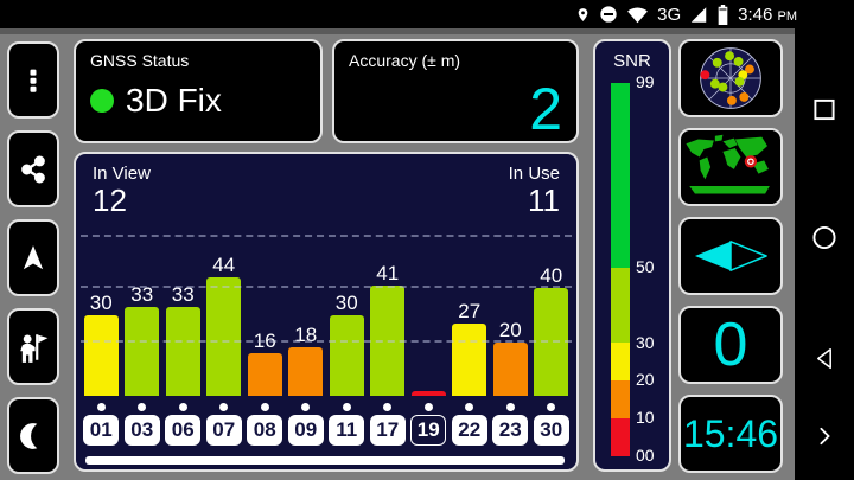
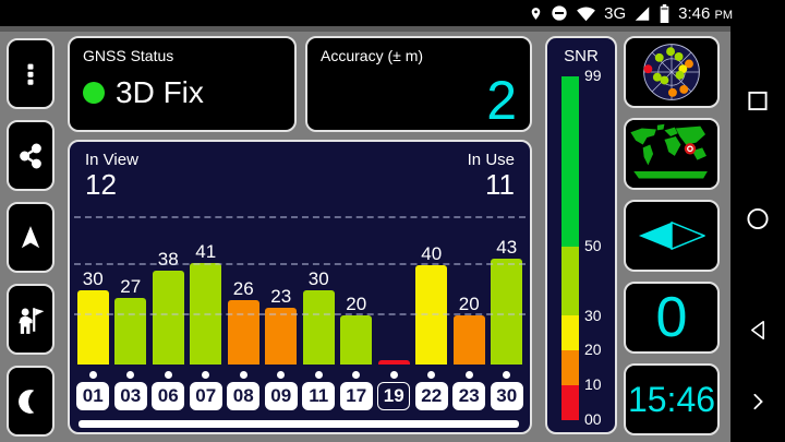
03: 33 -> 27
06: 33 -> 38
07: 44 -> 41
08: 16 -> 26
09: 18 -> 23
17: 41 -> 20
22: 27 -> 40
30: 40 -> 43
